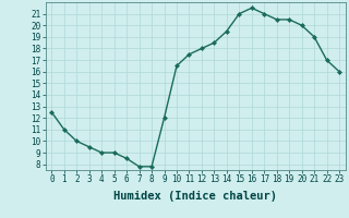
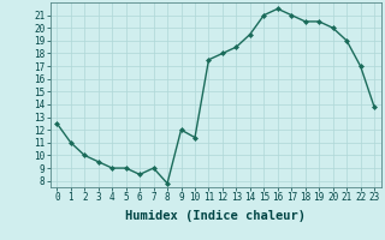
7: 7.8 -> 9.0
10: 16.5 -> 11.4
23: 16.0 -> 13.8
